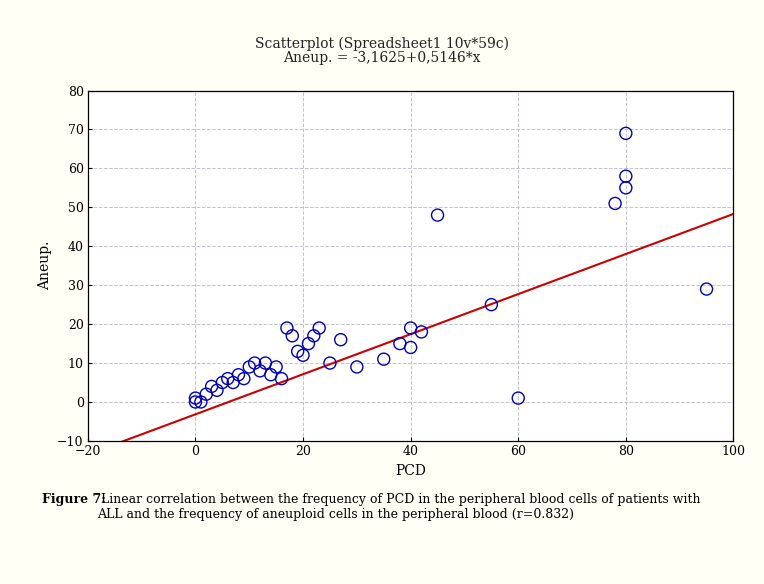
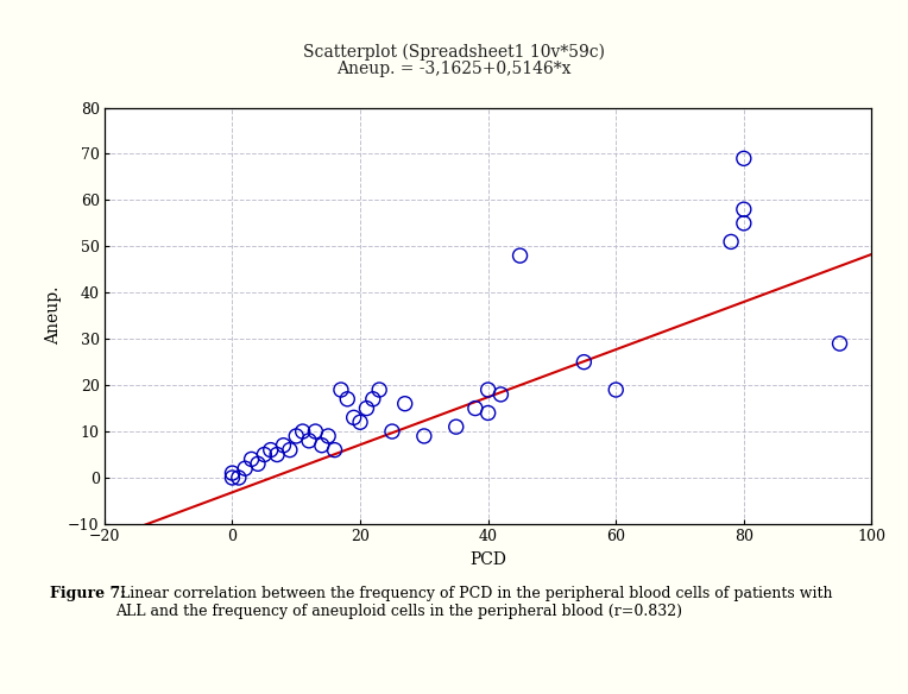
60: 1 -> 19
